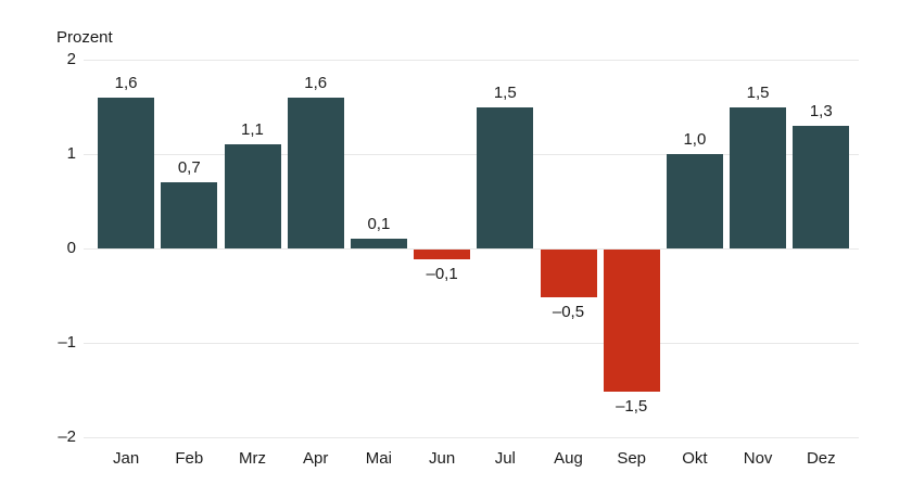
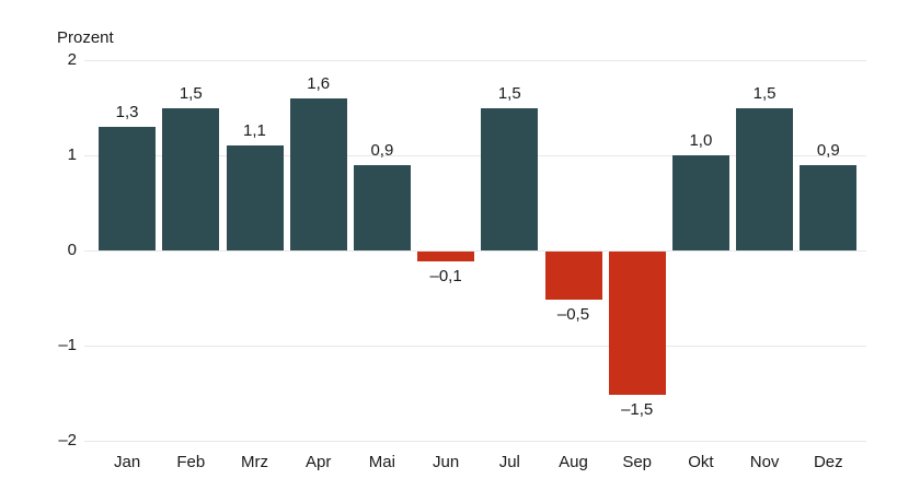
Jan: 1,6 -> 1,3
Feb: 0,7 -> 1,5
Mai: 0,1 -> 0,9
Dez: 1,3 -> 0,9
